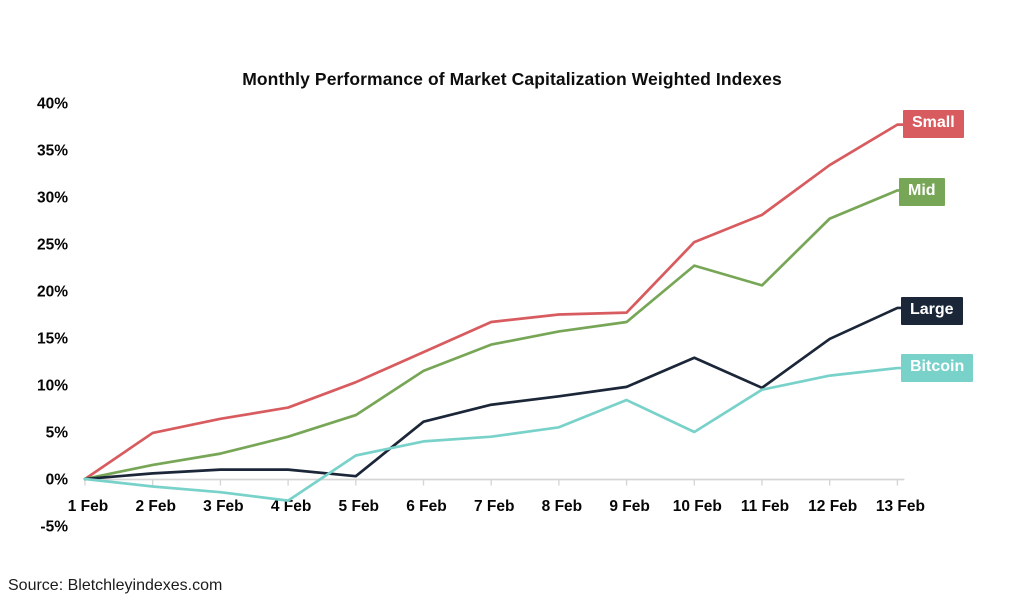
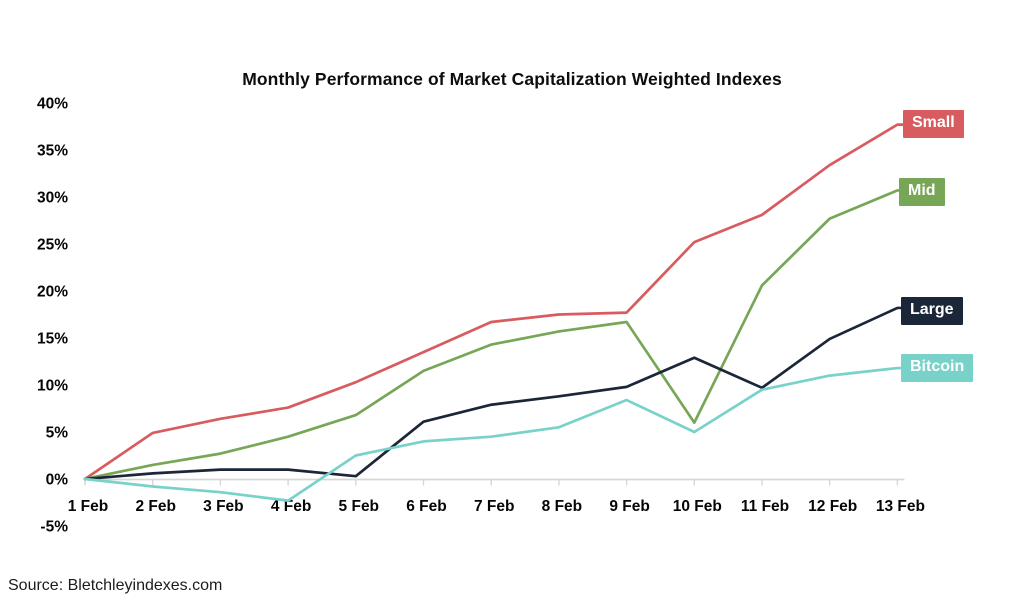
Mid/10 Feb: 23% -> 6%
